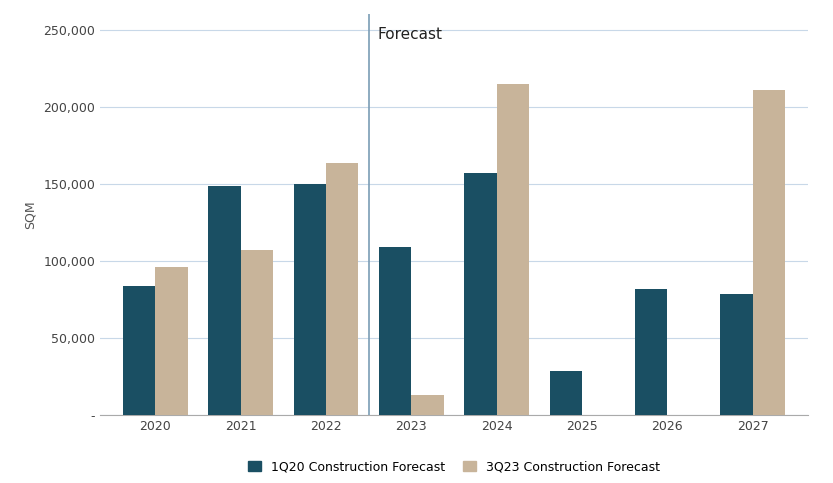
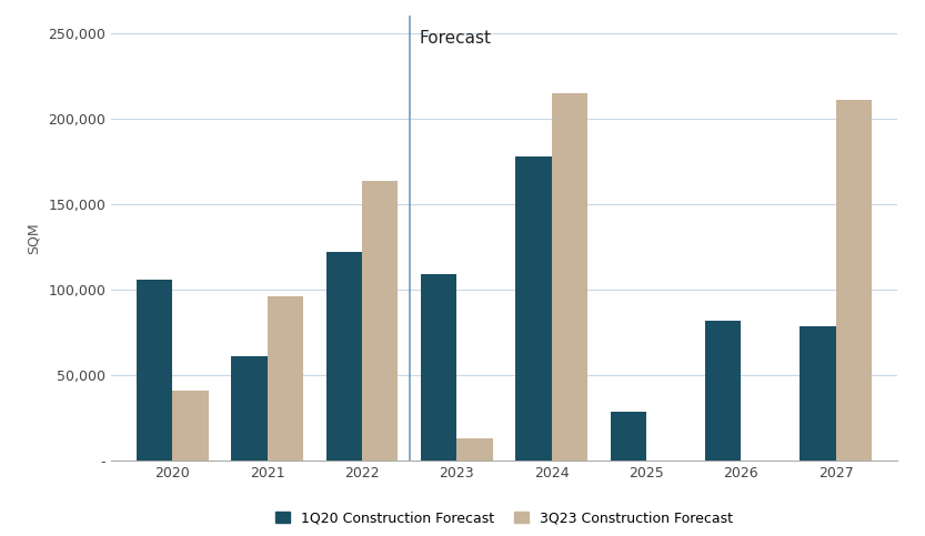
1Q20 Construction Forecast/2020: 84,000 -> 106,000
3Q23 Construction Forecast/2020: 96,000 -> 41,000
1Q20 Construction Forecast/2021: 149,000 -> 61,000
3Q23 Construction Forecast/2021: 107,000 -> 96,000
1Q20 Construction Forecast/2022: 150,000 -> 122,000
1Q20 Construction Forecast/2024: 157,000 -> 178,000
